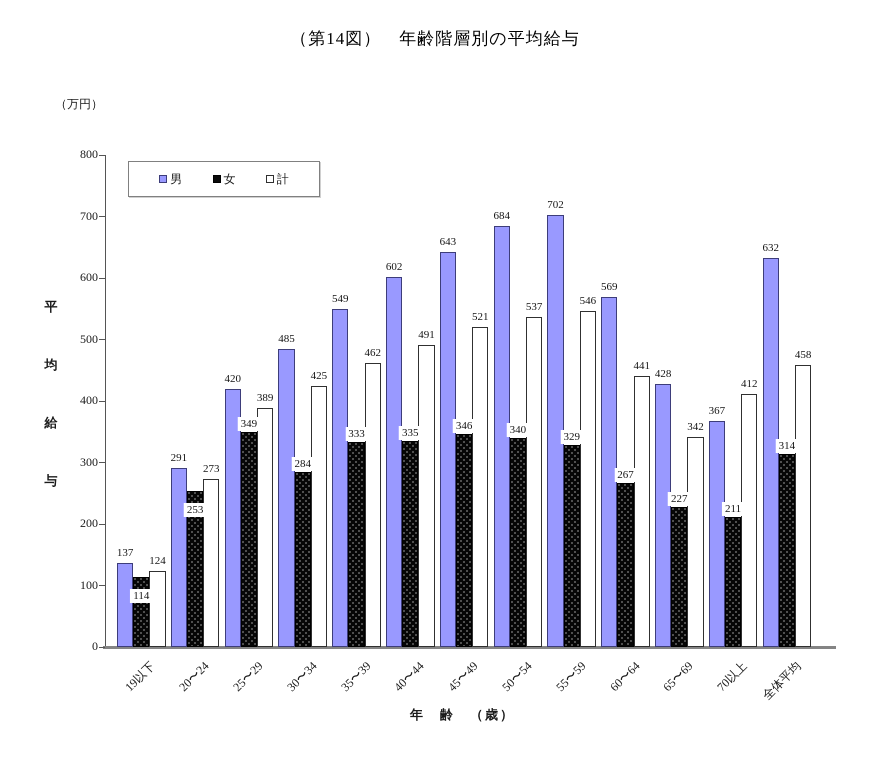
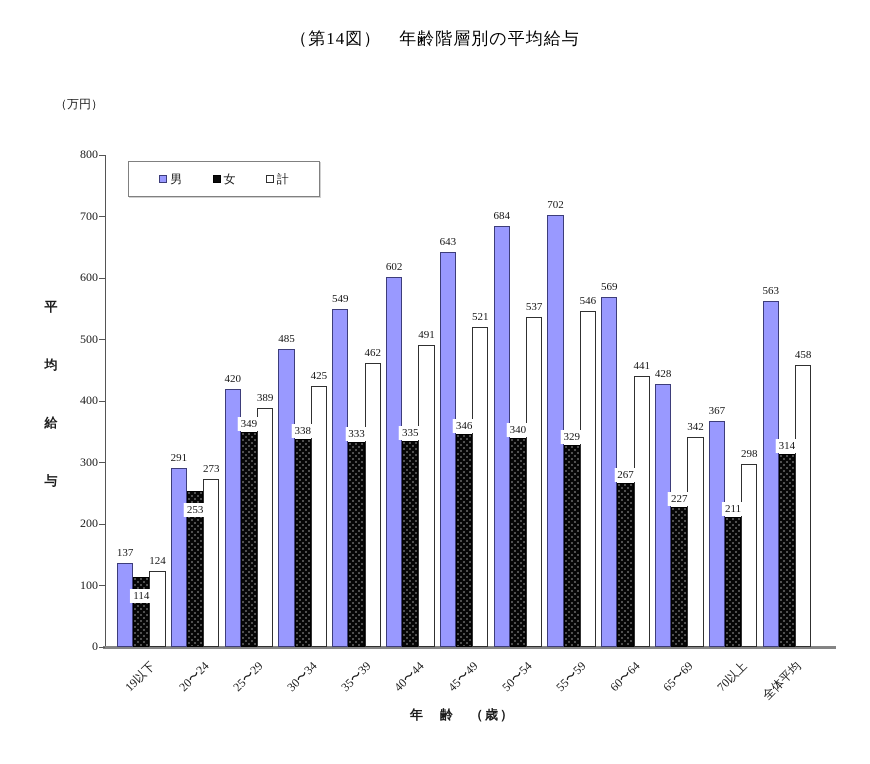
女/30〜34: 284 -> 338
計/70以上: 412 -> 298
男/全体平均: 632 -> 563
